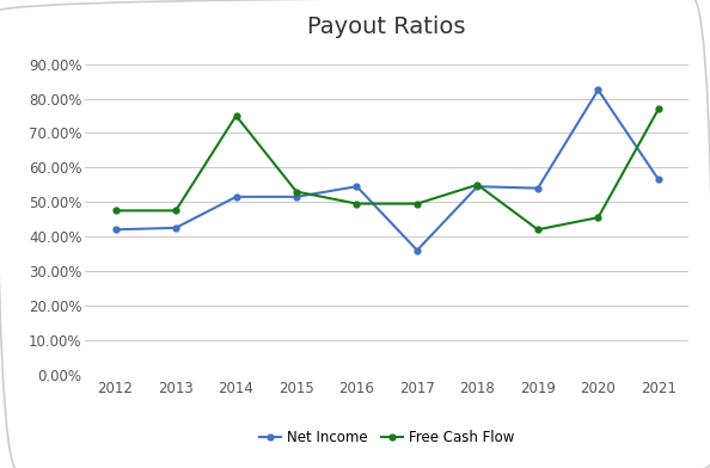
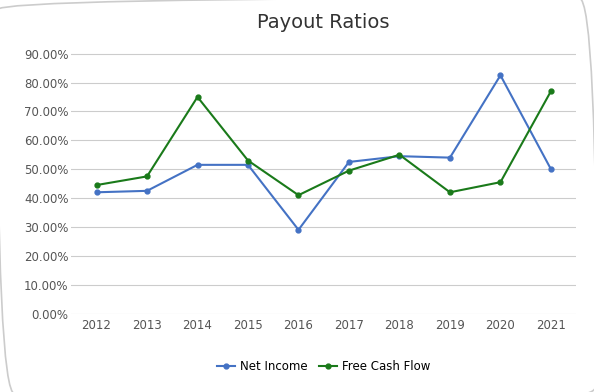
Free Cash Flow/2012: 47.5% -> 44.5%
Net Income/2016: 54.5% -> 29.0%
Free Cash Flow/2016: 49.5% -> 41.0%
Net Income/2017: 36.0% -> 52.5%
Net Income/2021: 56.5% -> 50.0%
